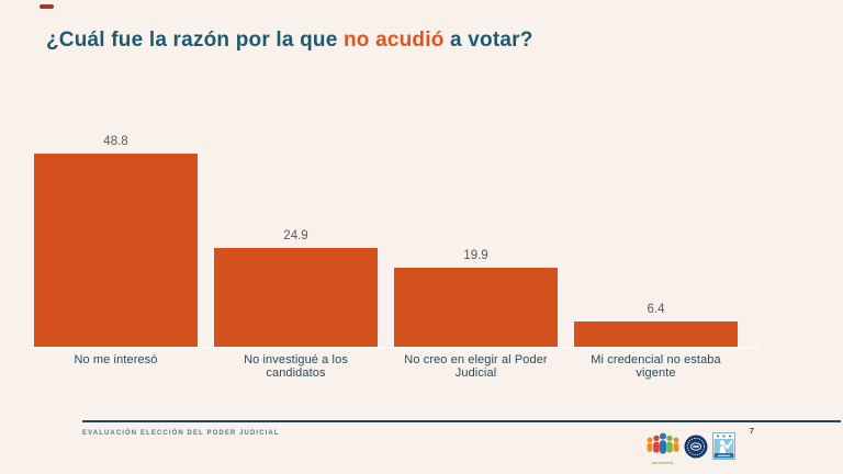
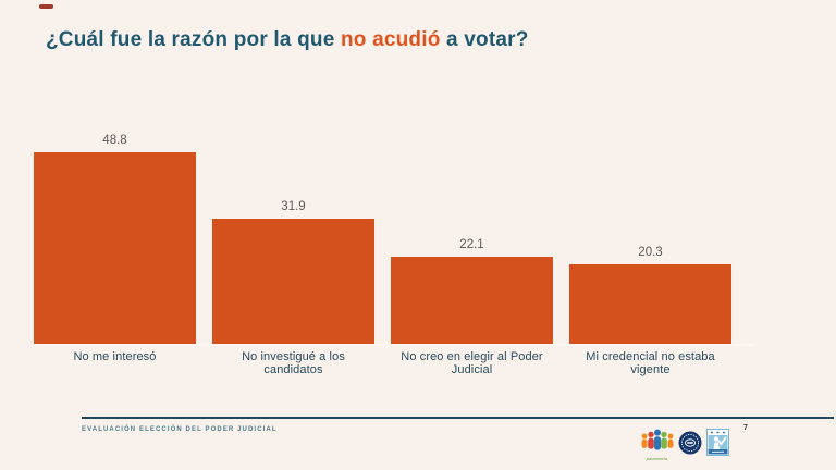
No investigué a los candidatos: 24.9 -> 31.9
No creo en elegir al Poder Judicial: 19.9 -> 22.1
Mi credencial no estaba vigente: 6.4 -> 20.3
